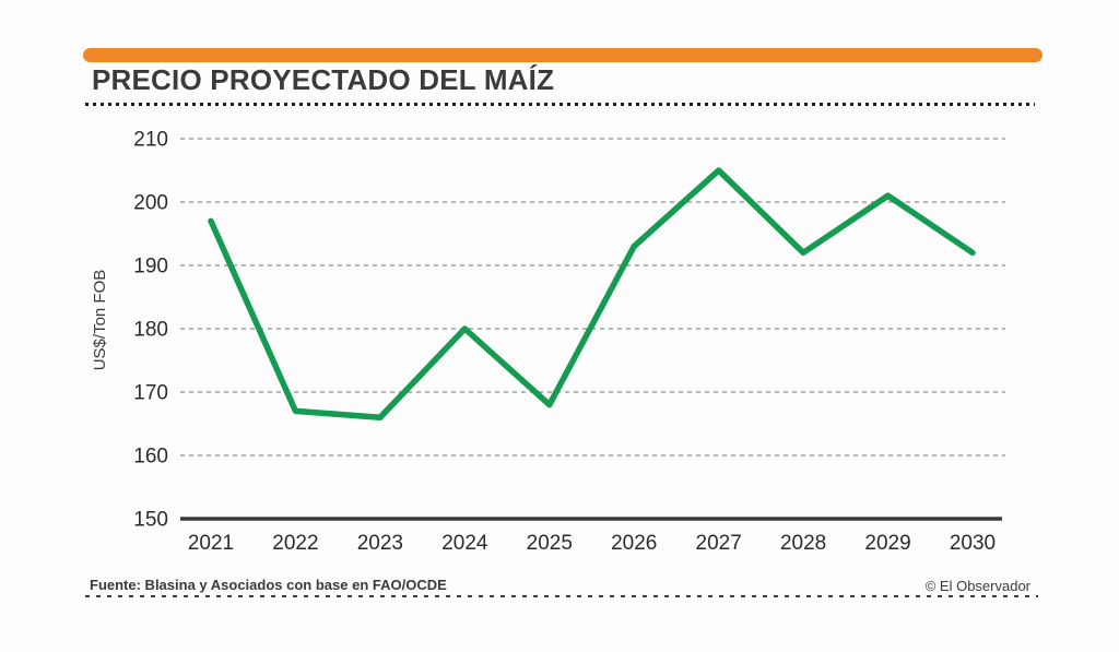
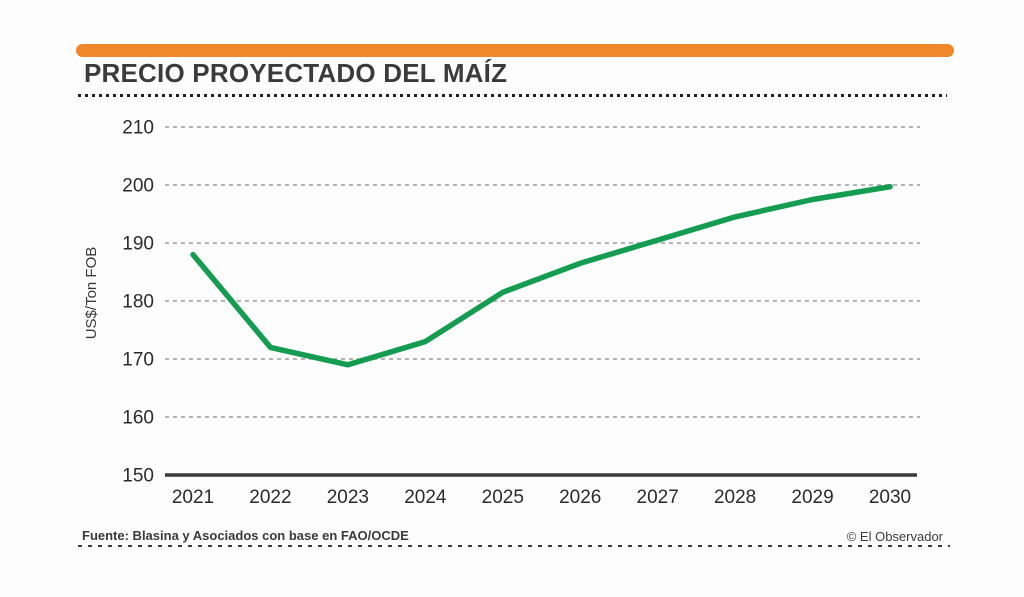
2021: 197 -> 188
2022: 167 -> 172
2023: 166 -> 169
2024: 180 -> 173
2025: 168 -> 182
2026: 193 -> 186
2027: 205 -> 190
2028: 192 -> 194
2029: 201 -> 198
2030: 192 -> 200
